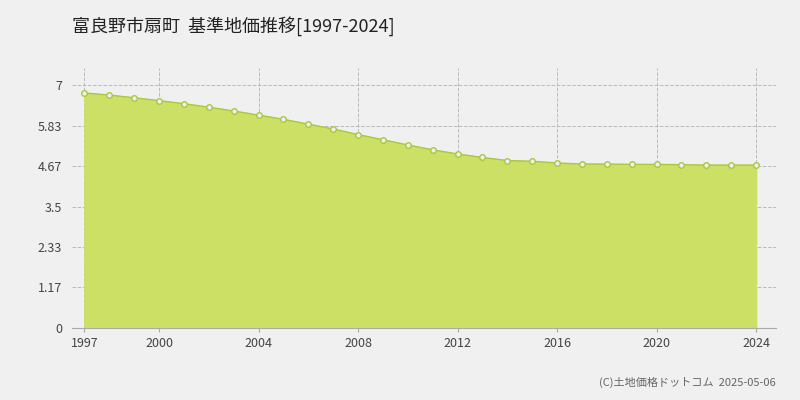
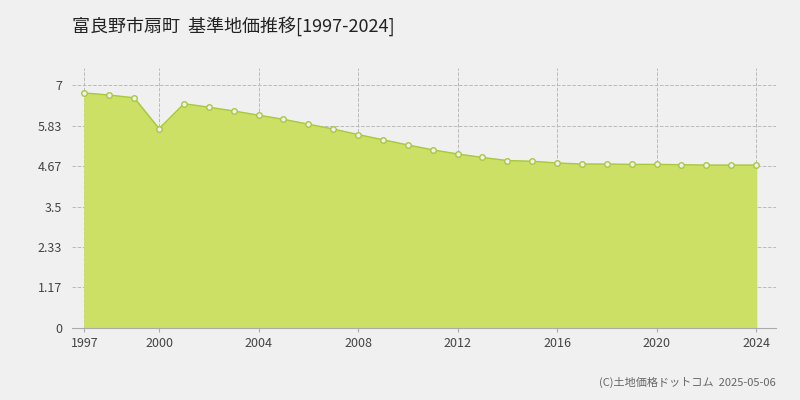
2000: 6.56 -> 5.75
